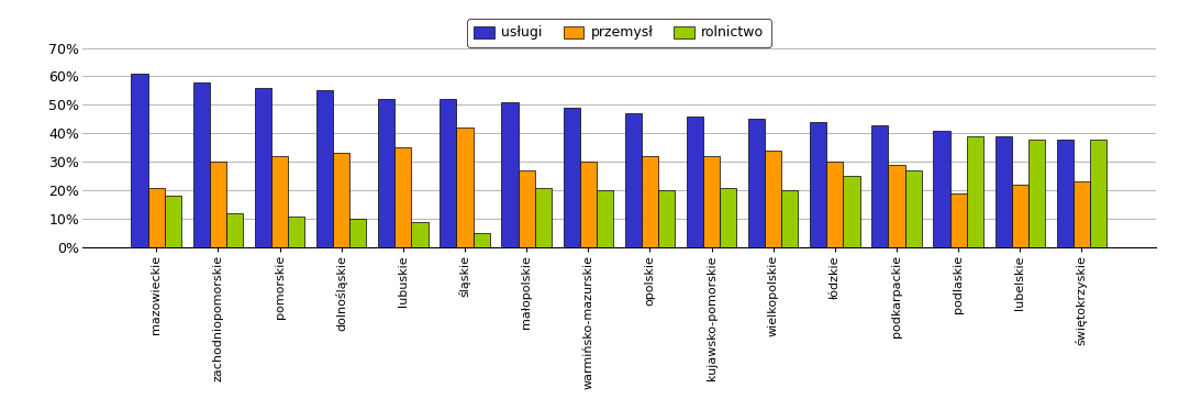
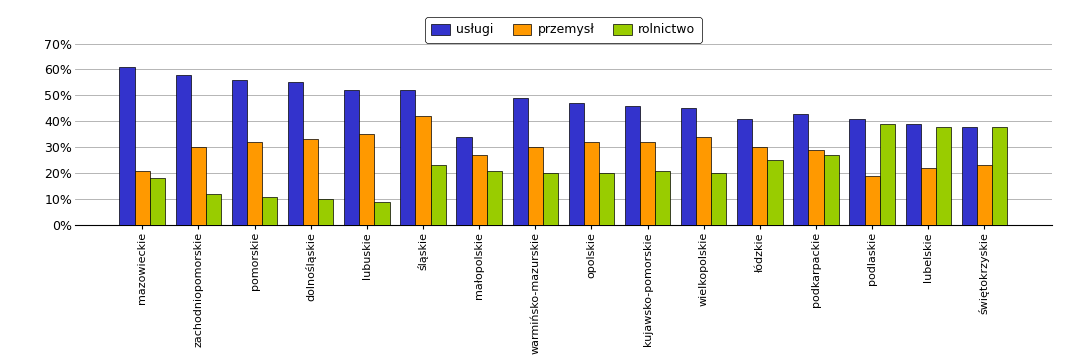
rolnictwo/śląskie: 5% -> 23%
usługi/małopolskie: 51% -> 34%
usługi/łódzkie: 44% -> 41%
